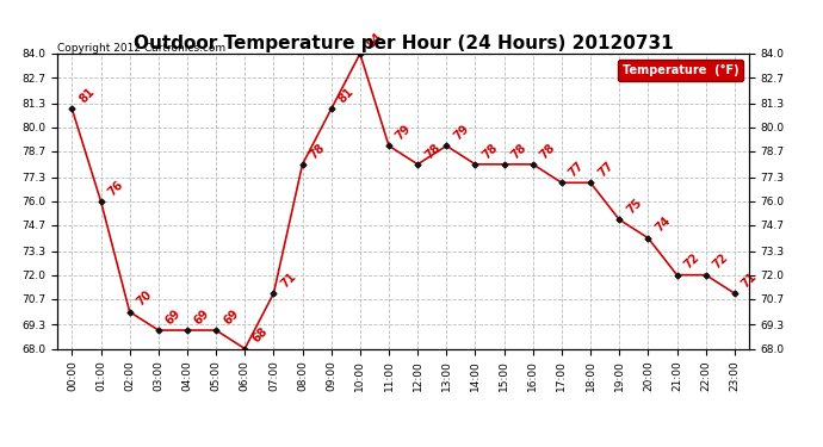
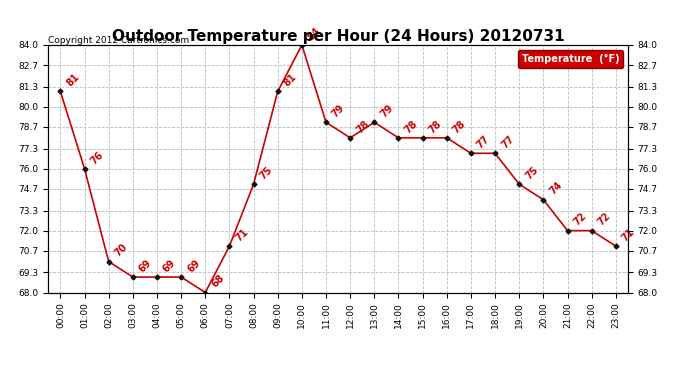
08:00: 78 -> 75
